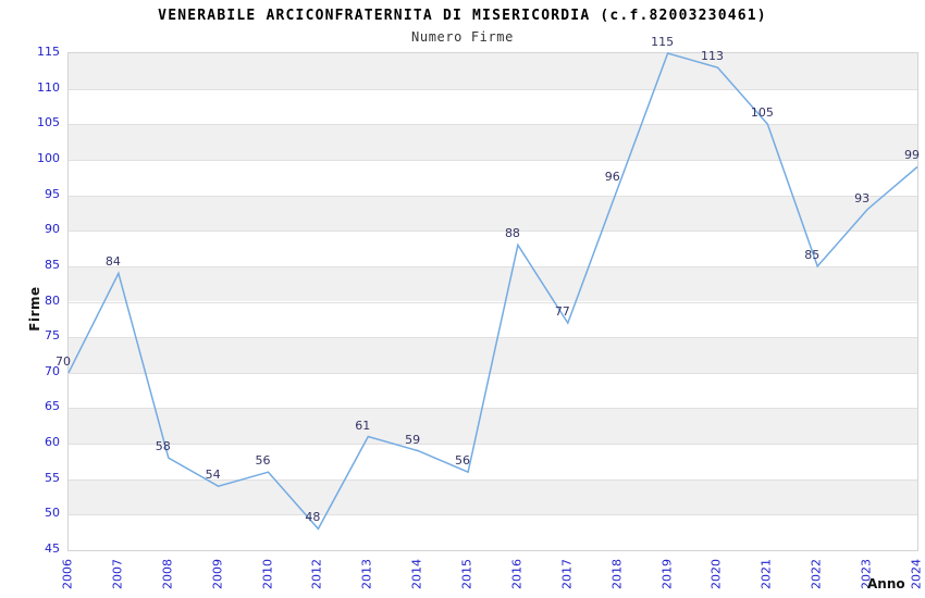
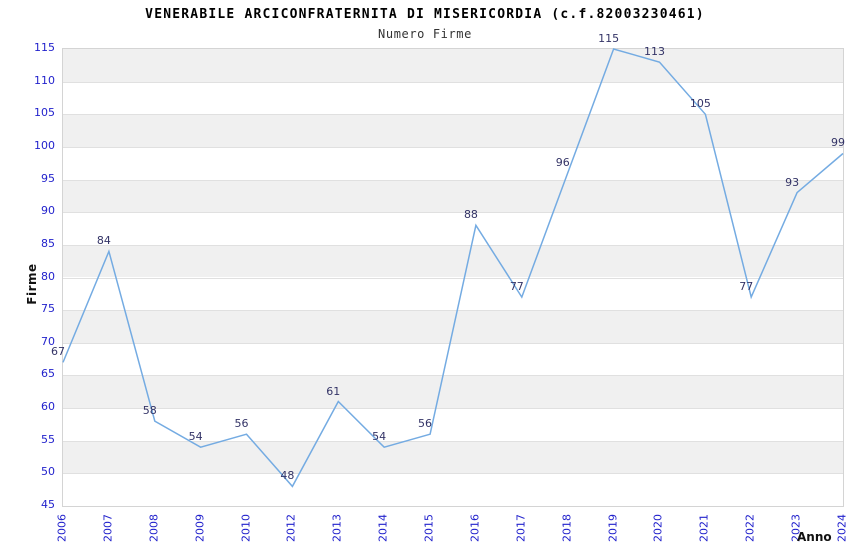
2006: 70 -> 67
2014: 59 -> 54
2022: 85 -> 77
